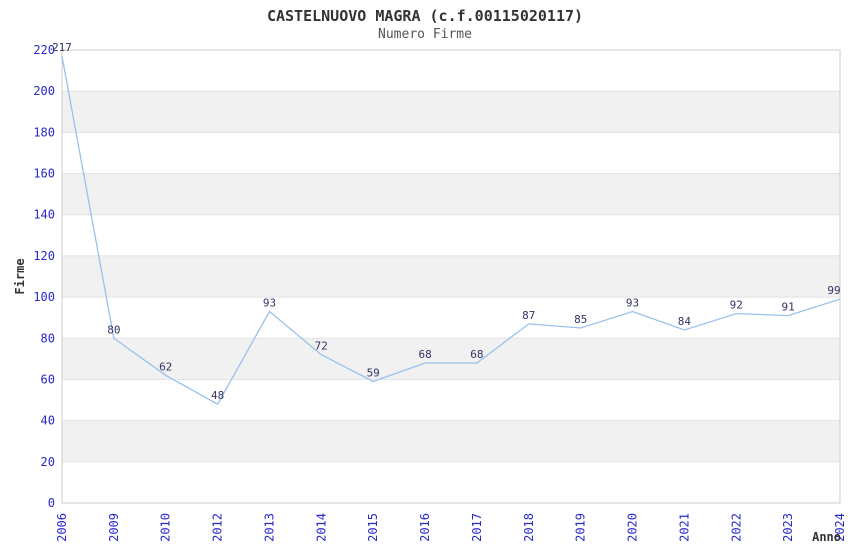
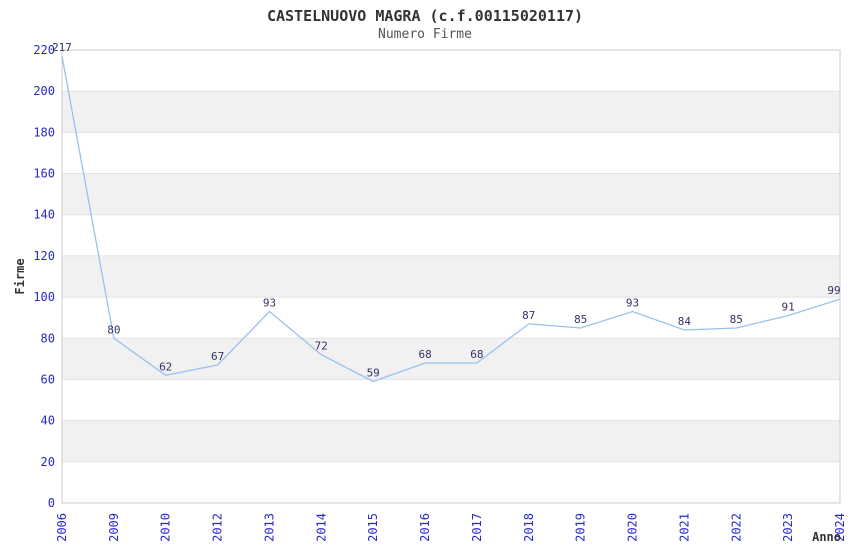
2012: 48 -> 67
2022: 92 -> 85
